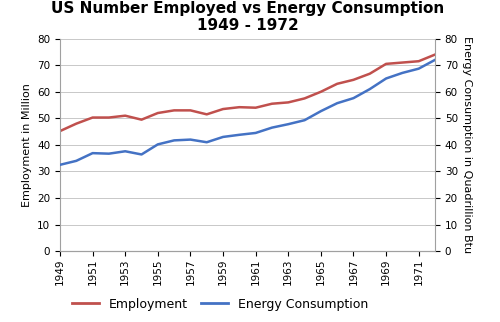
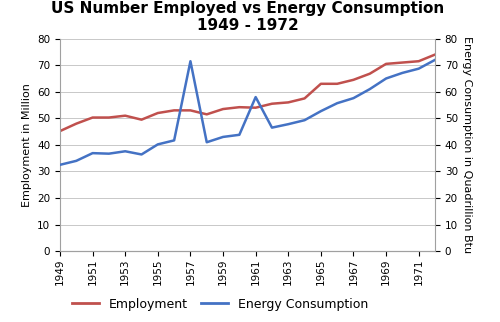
Energy Consumption/1957: 42.0 -> 71.5
Energy Consumption/1961: 44.5 -> 58.0
Employment/1965: 60.0 -> 63.0
